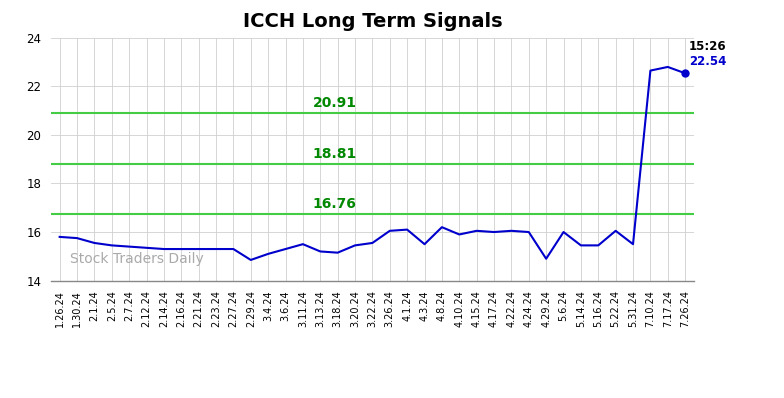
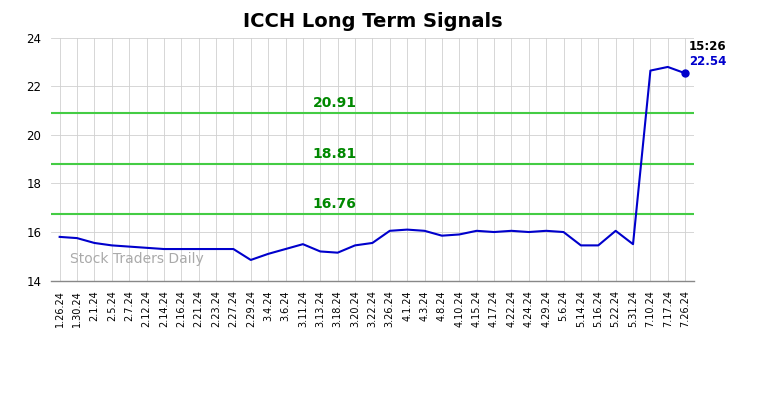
4.3.24: 15.50 -> 16.05
4.8.24: 16.20 -> 15.85
4.29.24: 14.90 -> 16.05
